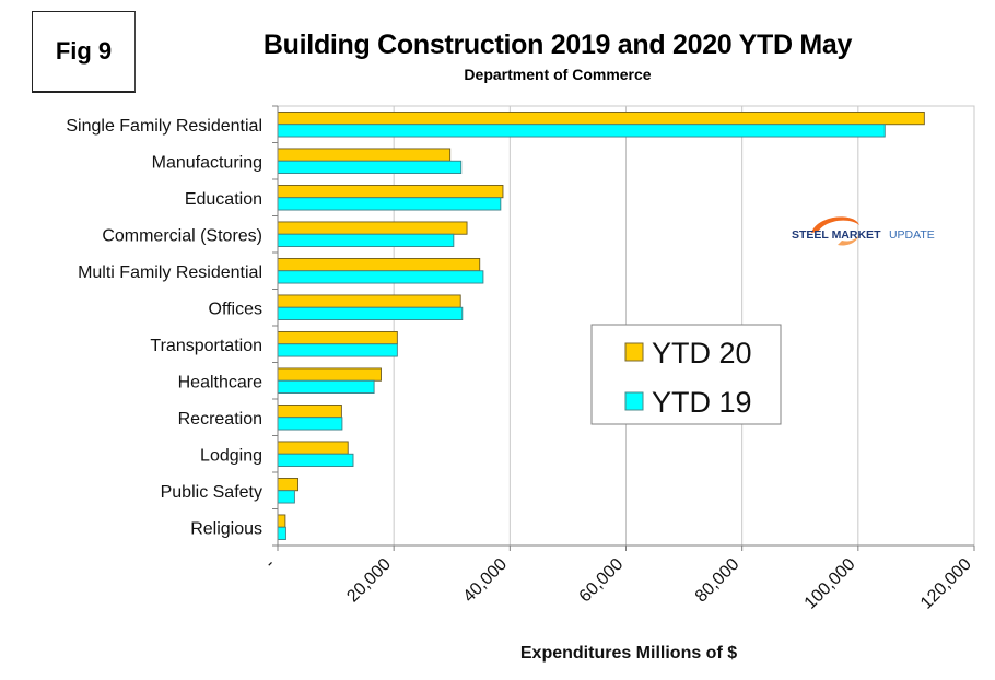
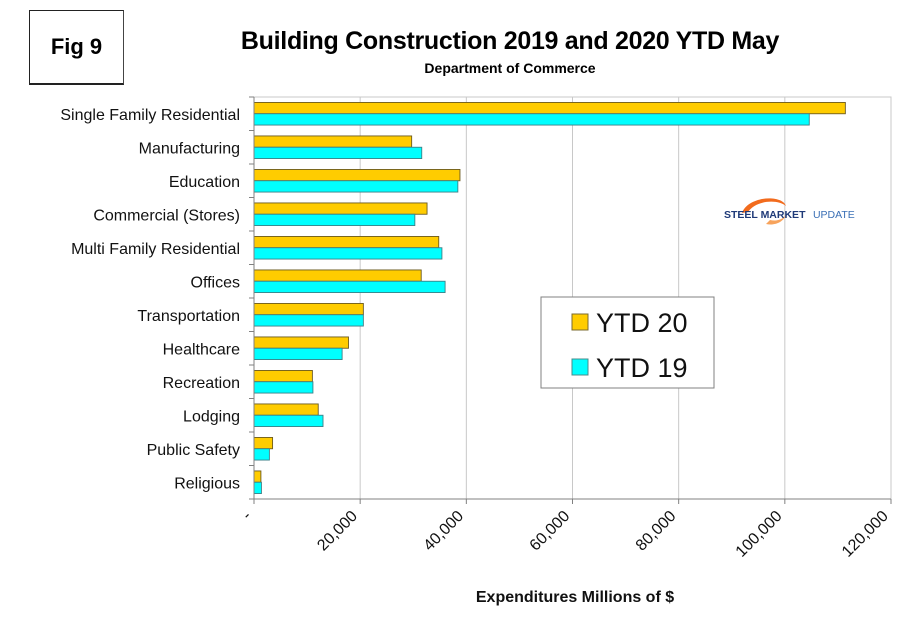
YTD 19/Offices: 32000 -> 36000
